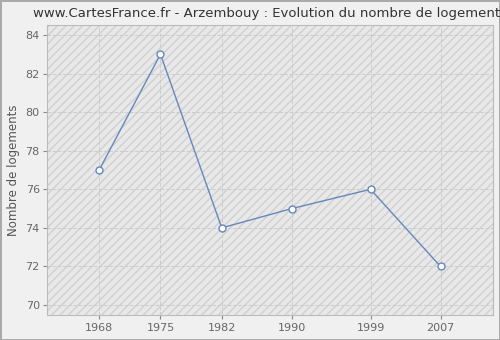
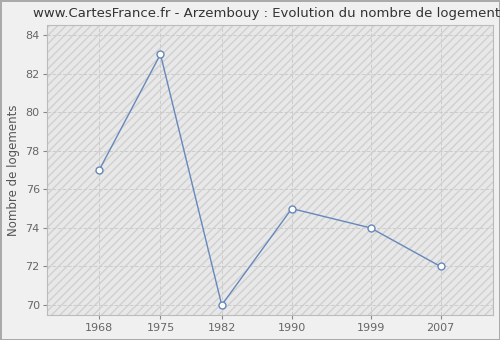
1982: 74 -> 70
1999: 76 -> 74
